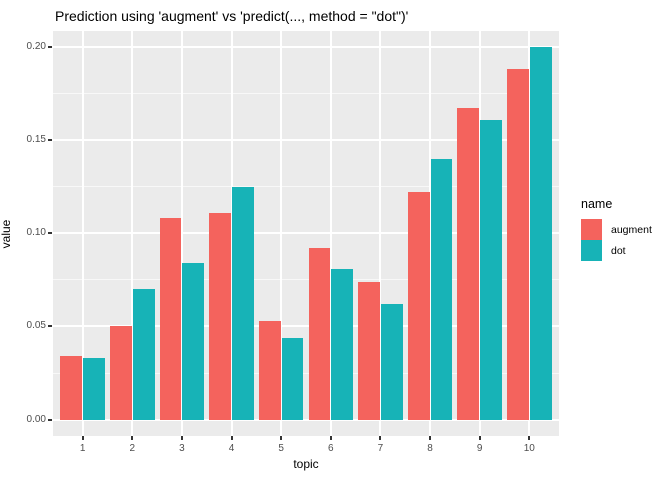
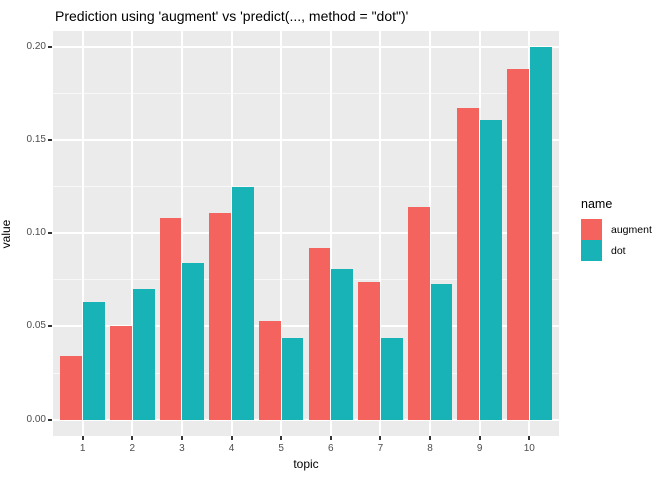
dot/1: 0.033 -> 0.063
dot/7: 0.062 -> 0.044
augment/8: 0.122 -> 0.114
dot/8: 0.140 -> 0.073
